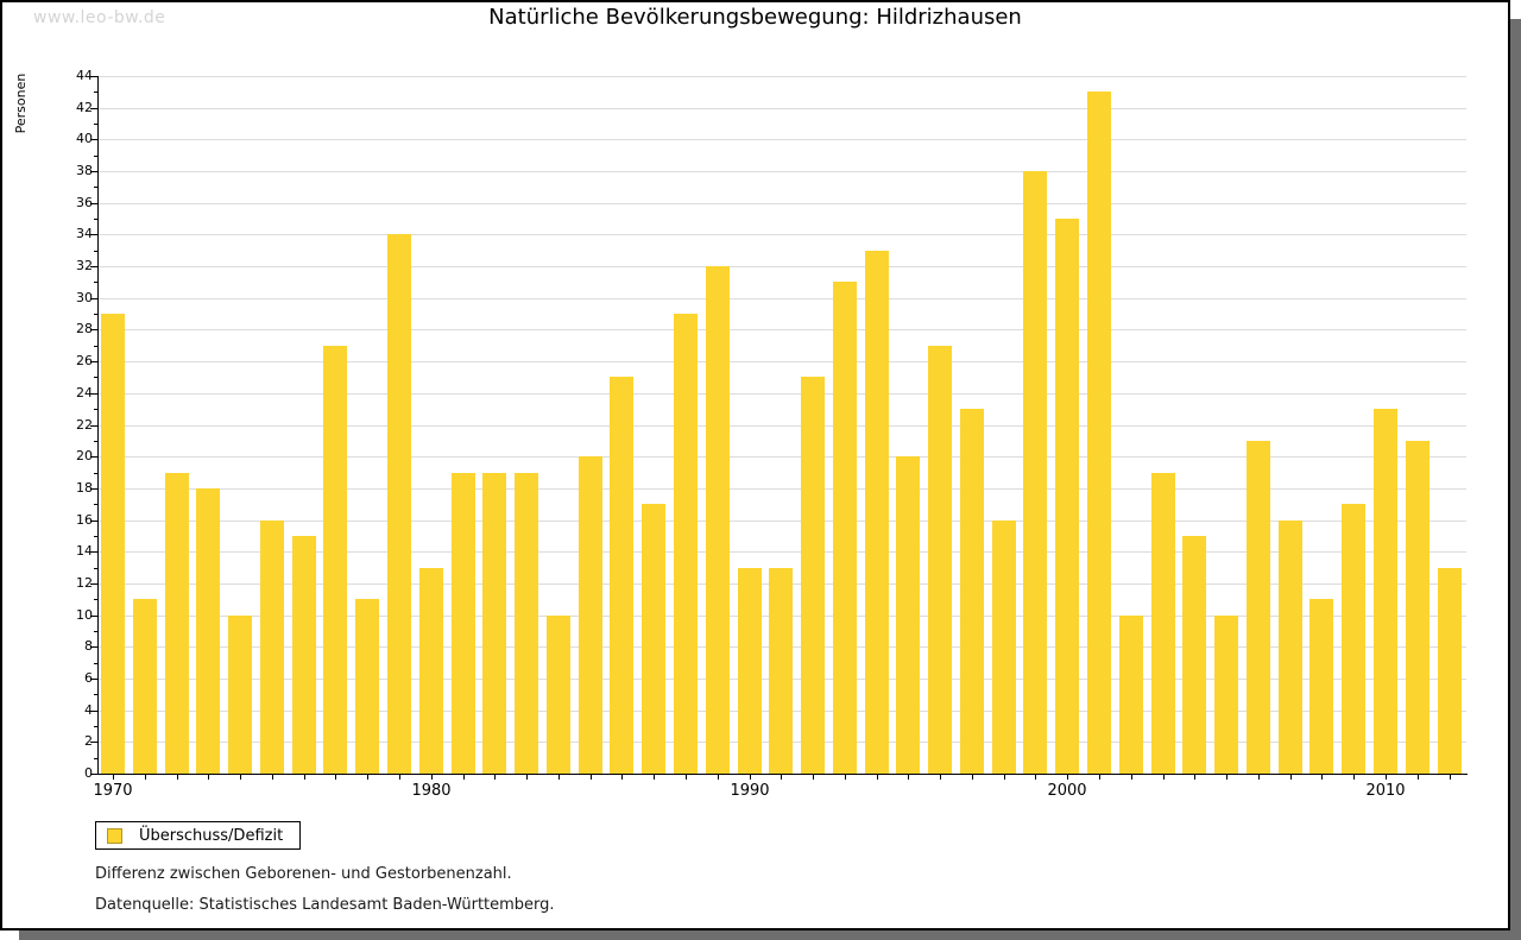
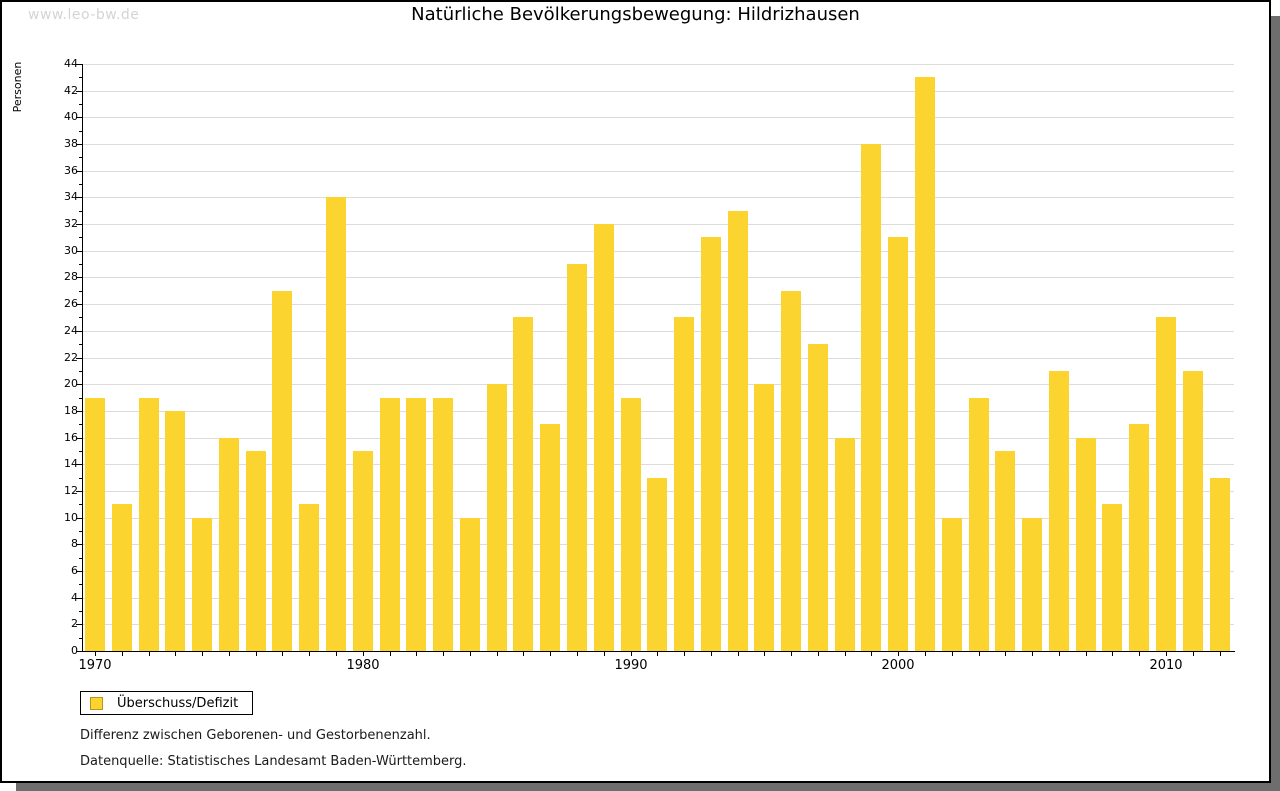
1970: 29 -> 19
1980: 13 -> 15
1990: 13 -> 19
2000: 35 -> 31
2010: 23 -> 25
